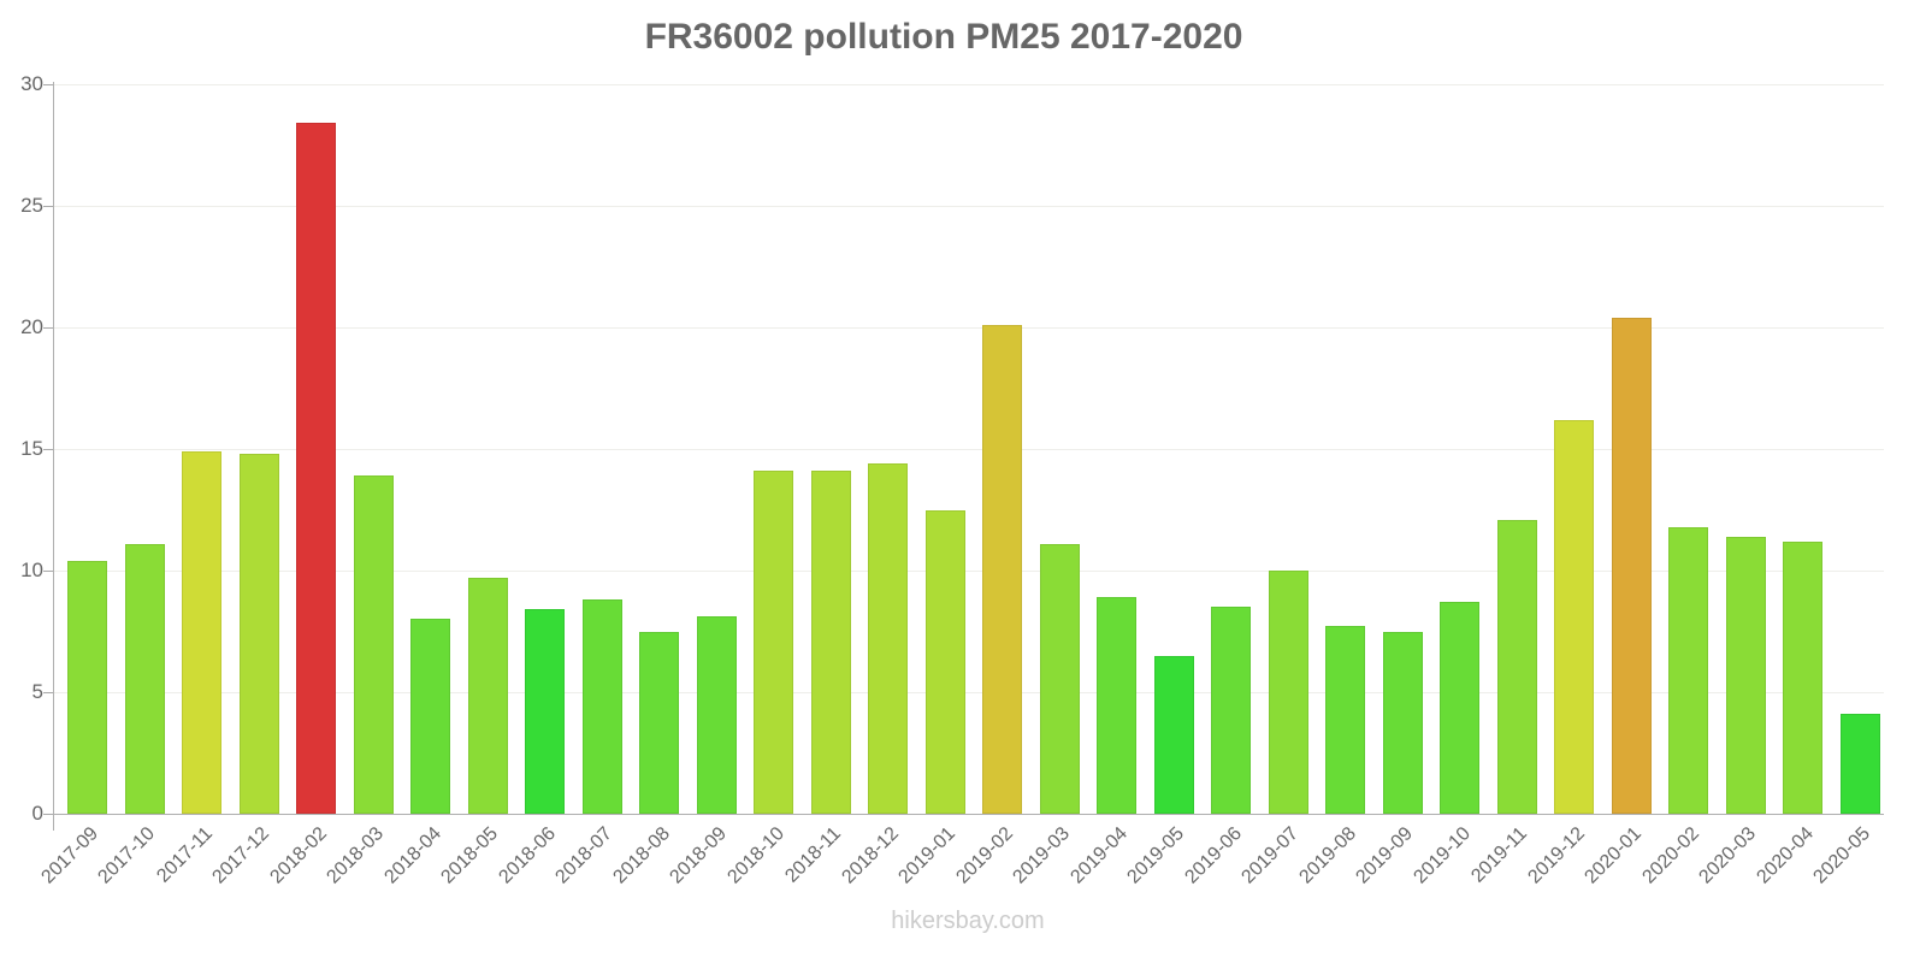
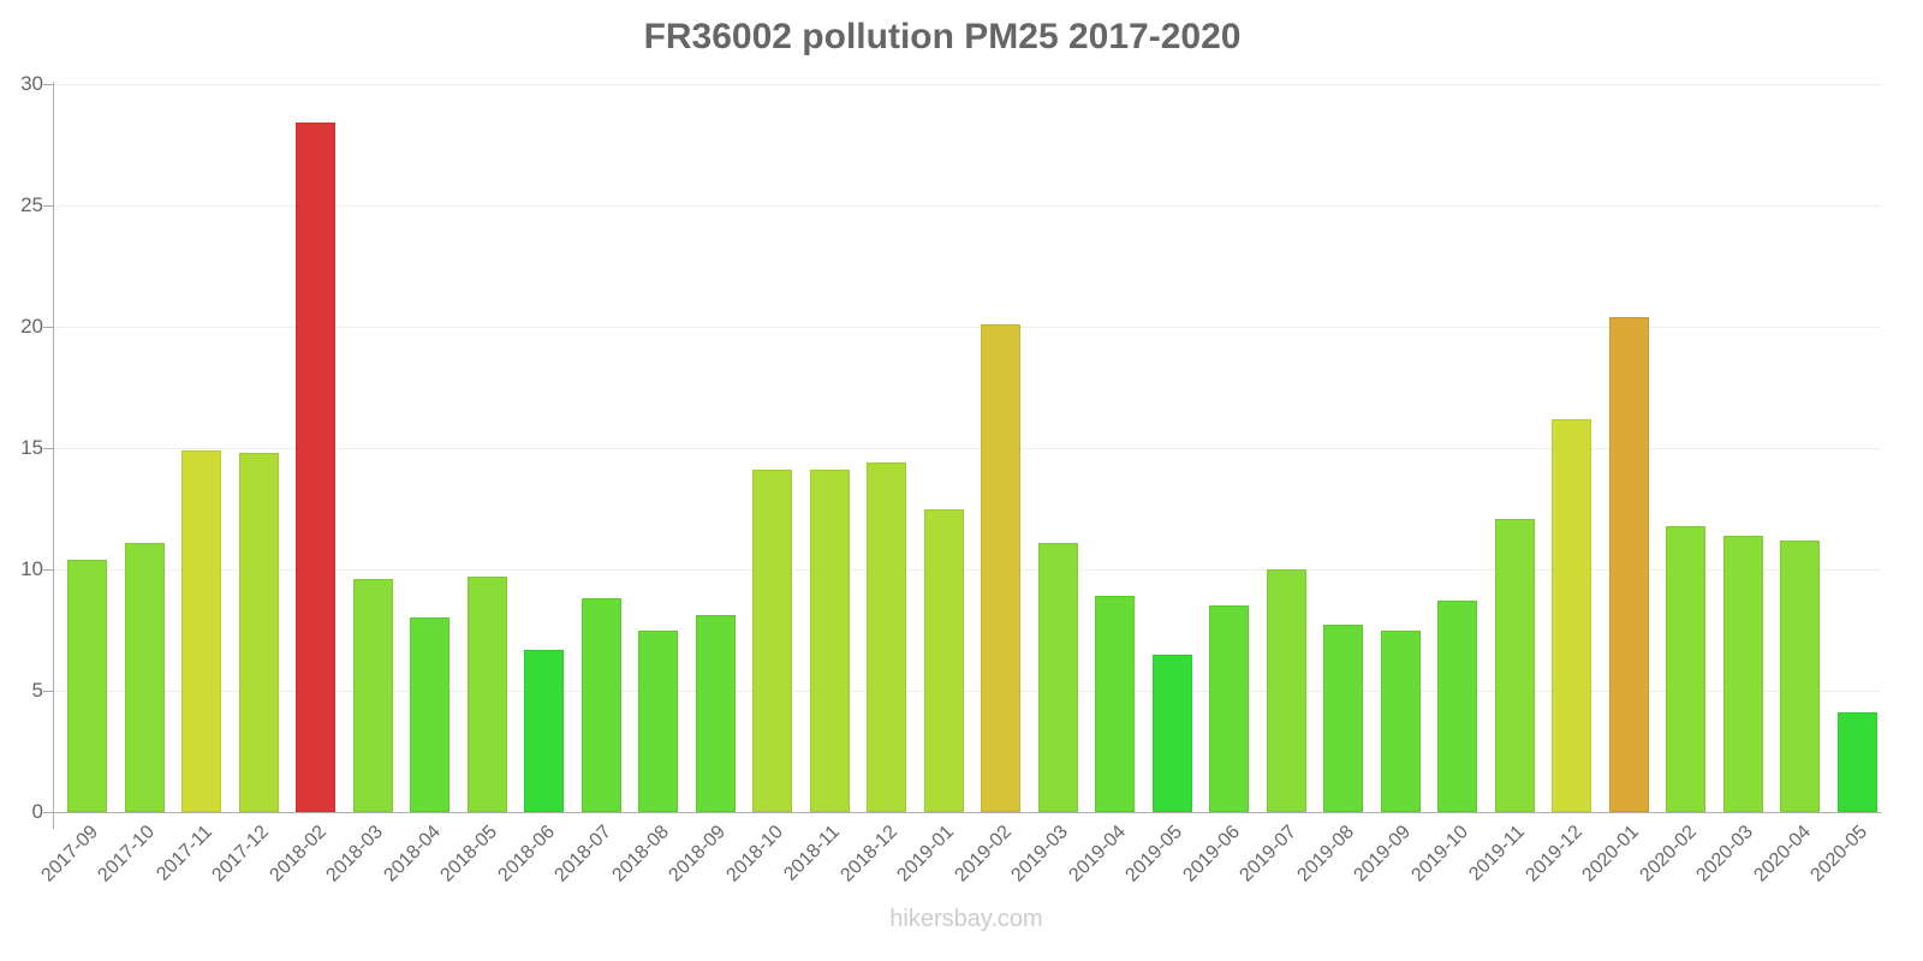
2018-03: 13.9 -> 9.6
2018-06: 8.4 -> 6.7
